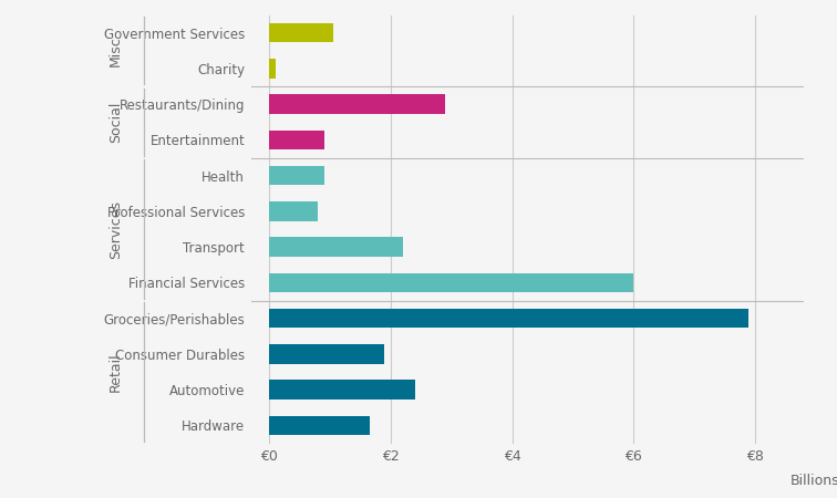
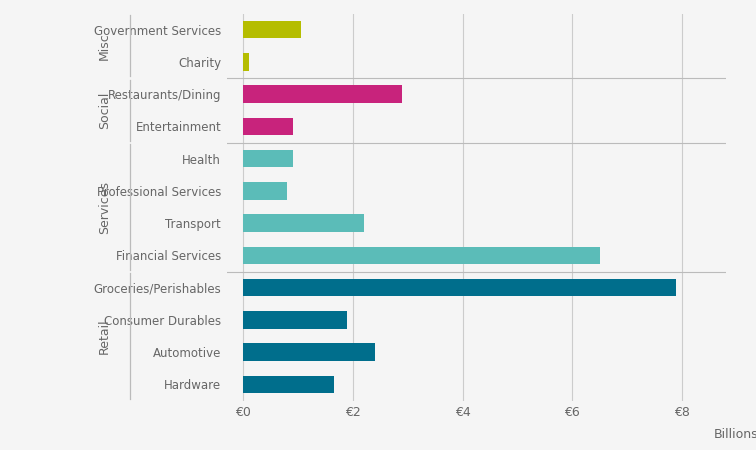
Financial Services: €6.00 -> €6.50
